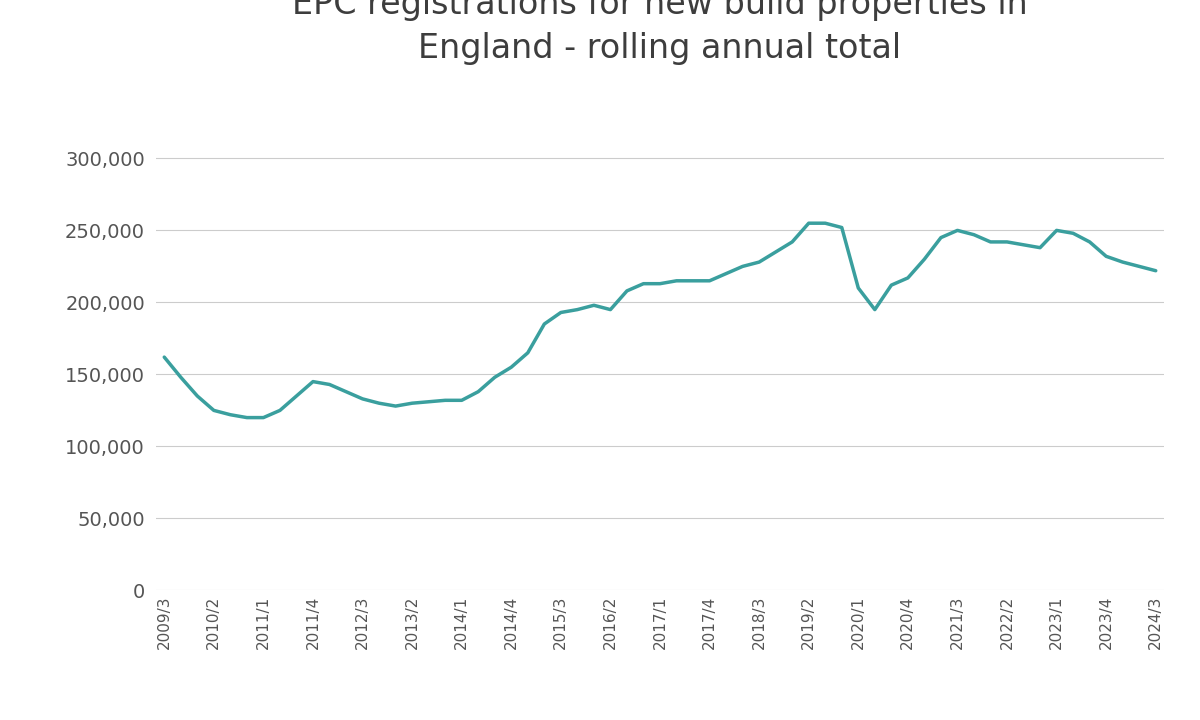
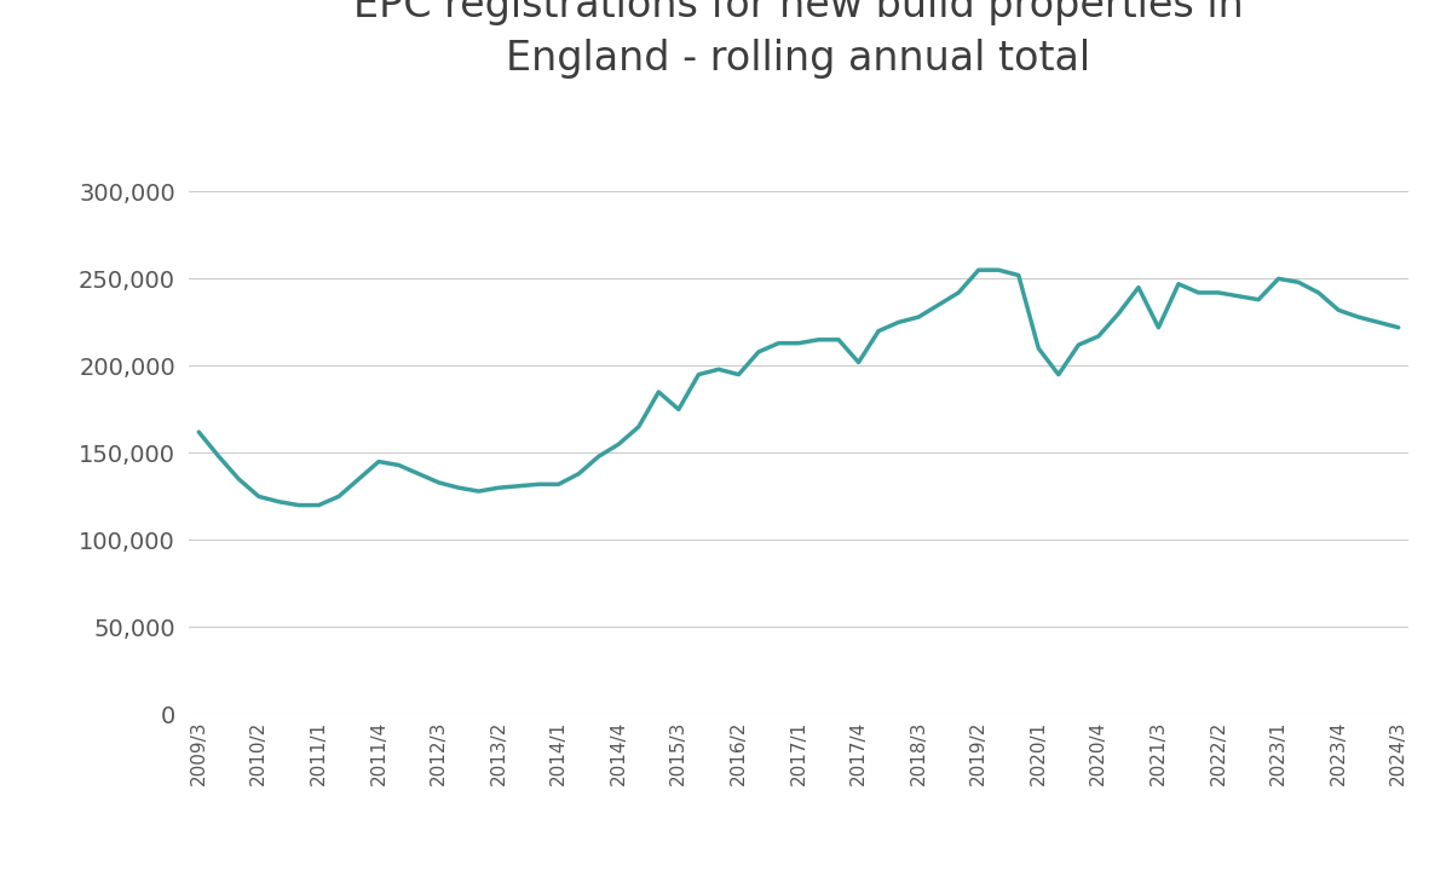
2015/3: 193,000 -> 175,000
2017/4: 215,000 -> 202,000
2021/3: 250,000 -> 222,000
